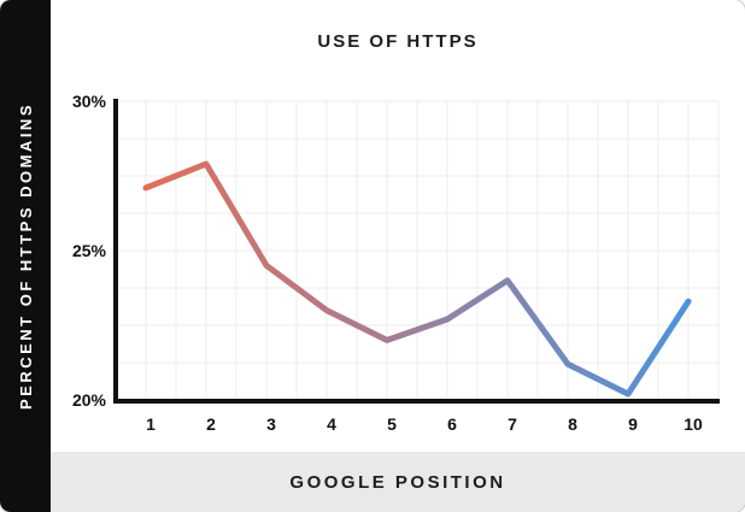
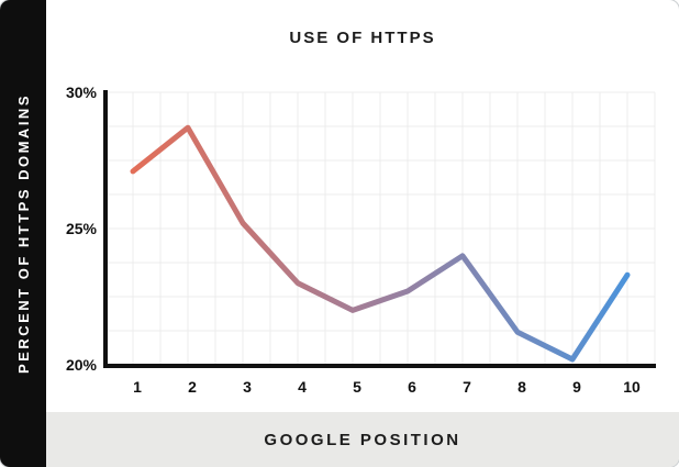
2: 27.9% -> 28.7%
3: 24.5% -> 25.2%
